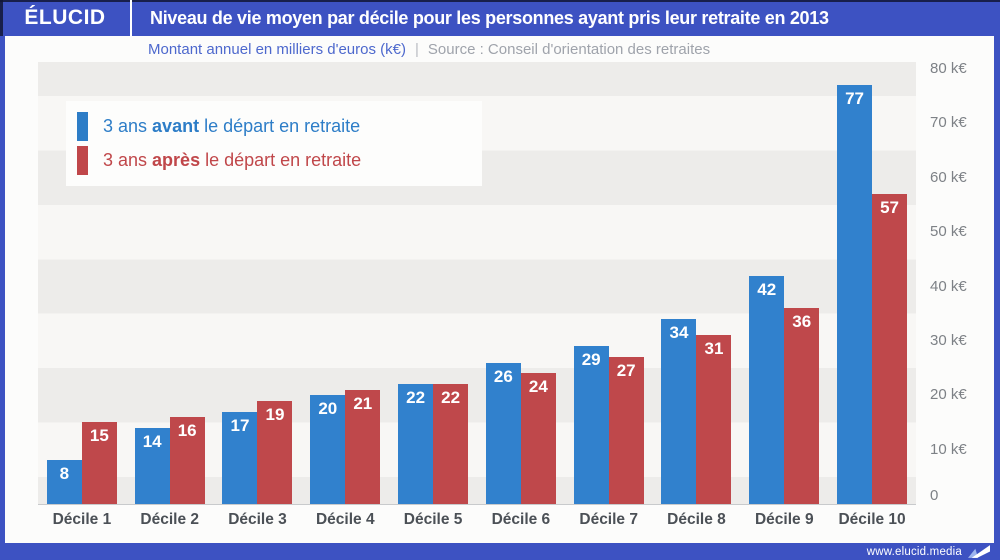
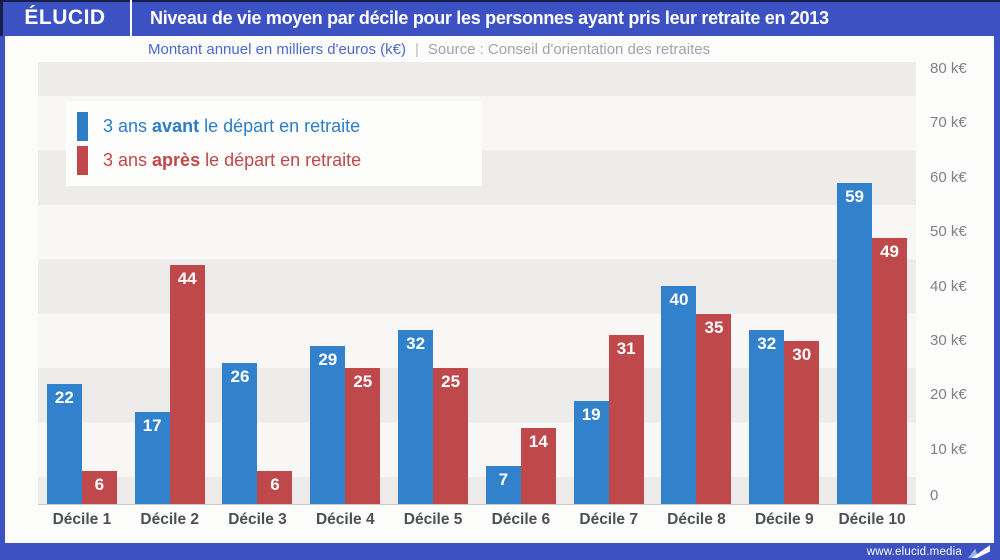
3 ans avant le départ en retraite/Décile 1: 8 -> 22
3 ans après le départ en retraite/Décile 1: 15 -> 6
3 ans avant le départ en retraite/Décile 2: 14 -> 17
3 ans après le départ en retraite/Décile 2: 16 -> 44
3 ans avant le départ en retraite/Décile 3: 17 -> 26
3 ans après le départ en retraite/Décile 3: 19 -> 6
3 ans avant le départ en retraite/Décile 4: 20 -> 29
3 ans après le départ en retraite/Décile 4: 21 -> 25
3 ans avant le départ en retraite/Décile 5: 22 -> 32
3 ans après le départ en retraite/Décile 5: 22 -> 25
3 ans avant le départ en retraite/Décile 6: 26 -> 7
3 ans après le départ en retraite/Décile 6: 24 -> 14
3 ans avant le départ en retraite/Décile 7: 29 -> 19
3 ans après le départ en retraite/Décile 7: 27 -> 31
3 ans avant le départ en retraite/Décile 8: 34 -> 40
3 ans après le départ en retraite/Décile 8: 31 -> 35
3 ans avant le départ en retraite/Décile 9: 42 -> 32
3 ans après le départ en retraite/Décile 9: 36 -> 30
3 ans avant le départ en retraite/Décile 10: 77 -> 59
3 ans après le départ en retraite/Décile 10: 57 -> 49
